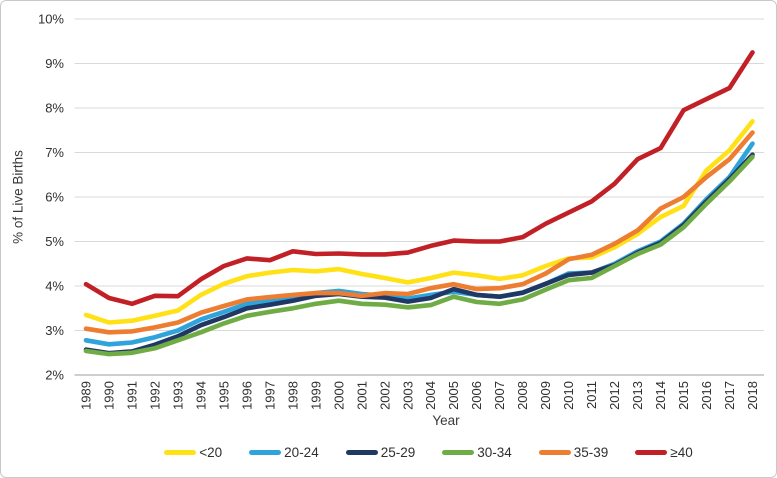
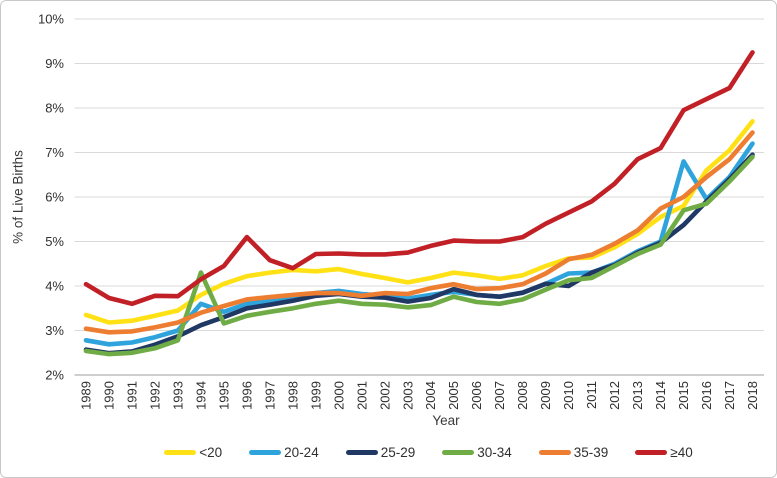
20-24/1994: 3.2% -> 3.6%
30-34/1994: 3.0% -> 4.3%
≥40/1996: 4.6% -> 5.1%
≥40/1998: 4.8% -> 4.4%
25-29/2010: 4.2% -> 4.0%
20-24/2015: 5.4% -> 6.8%
30-34/2015: 5.3% -> 5.7%
